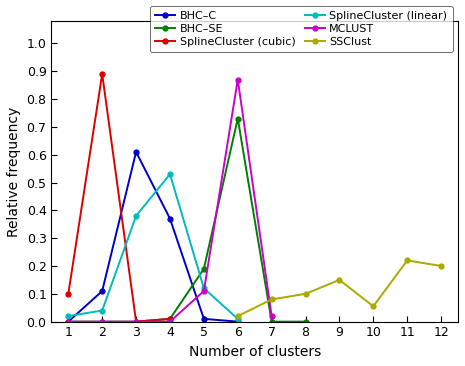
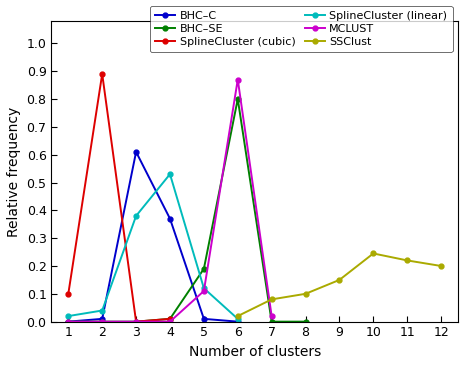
BHC–C/2: 0.11 -> 0.01
BHC–SE/6: 0.73 -> 0.80
SSClust/10: 0.055 -> 0.245
